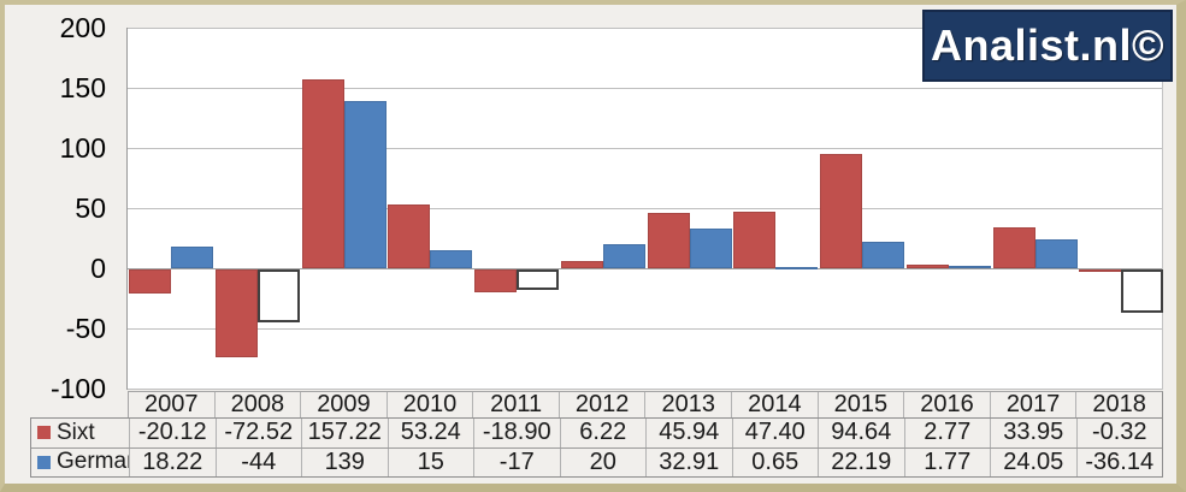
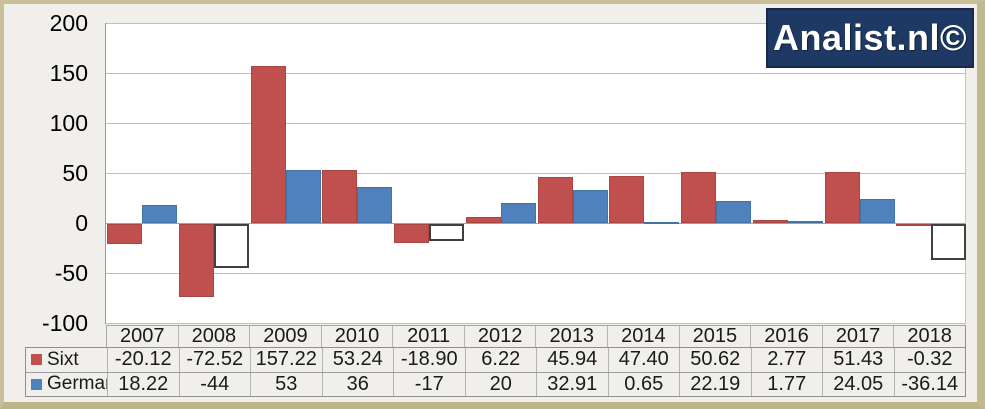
Germany/2009: 139 -> 53
Germany/2010: 15 -> 36
Sixt/2015: 94.64 -> 50.62
Sixt/2017: 33.95 -> 51.43
